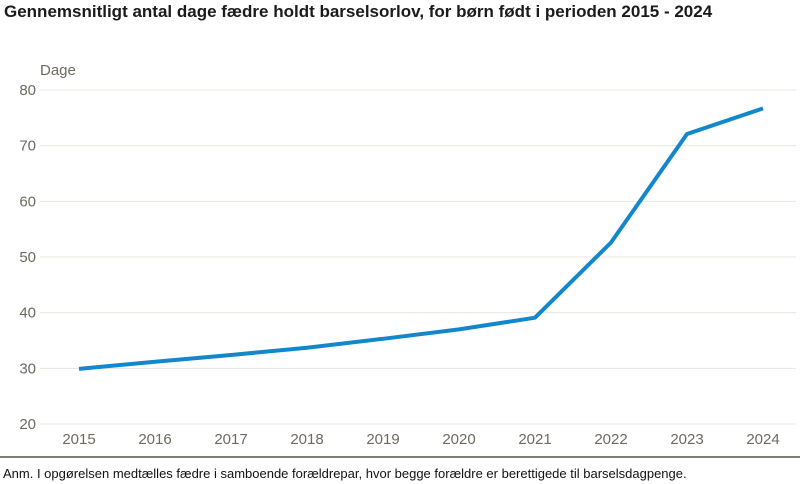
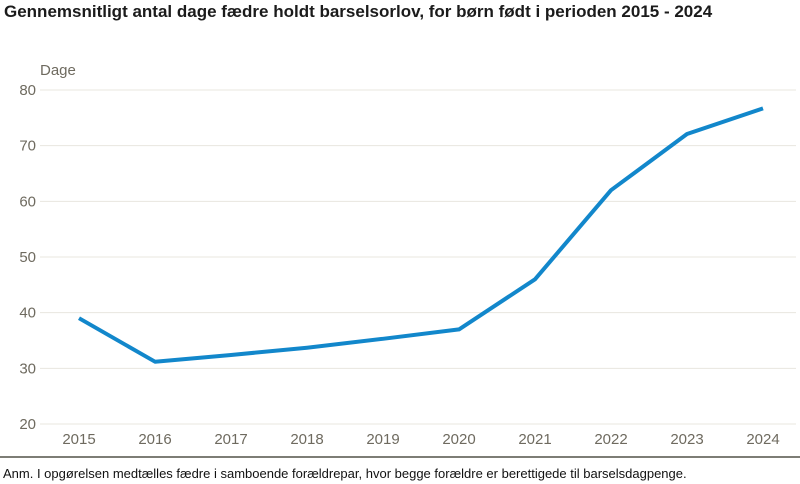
2015: 30 -> 39
2021: 39 -> 46
2022: 53 -> 62
